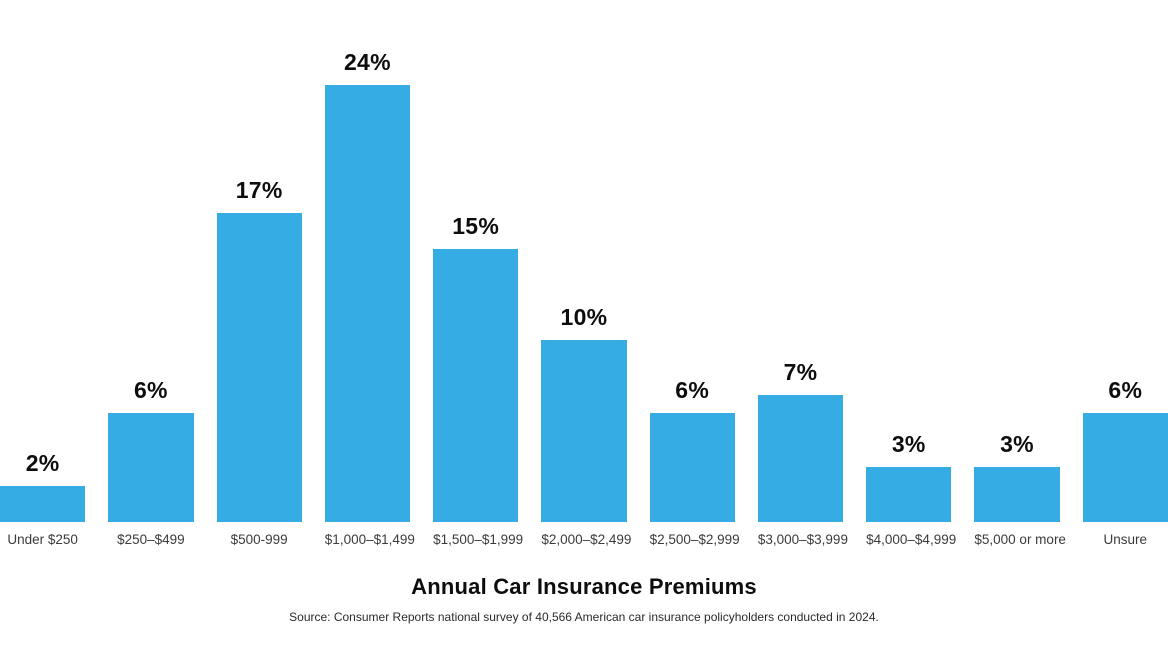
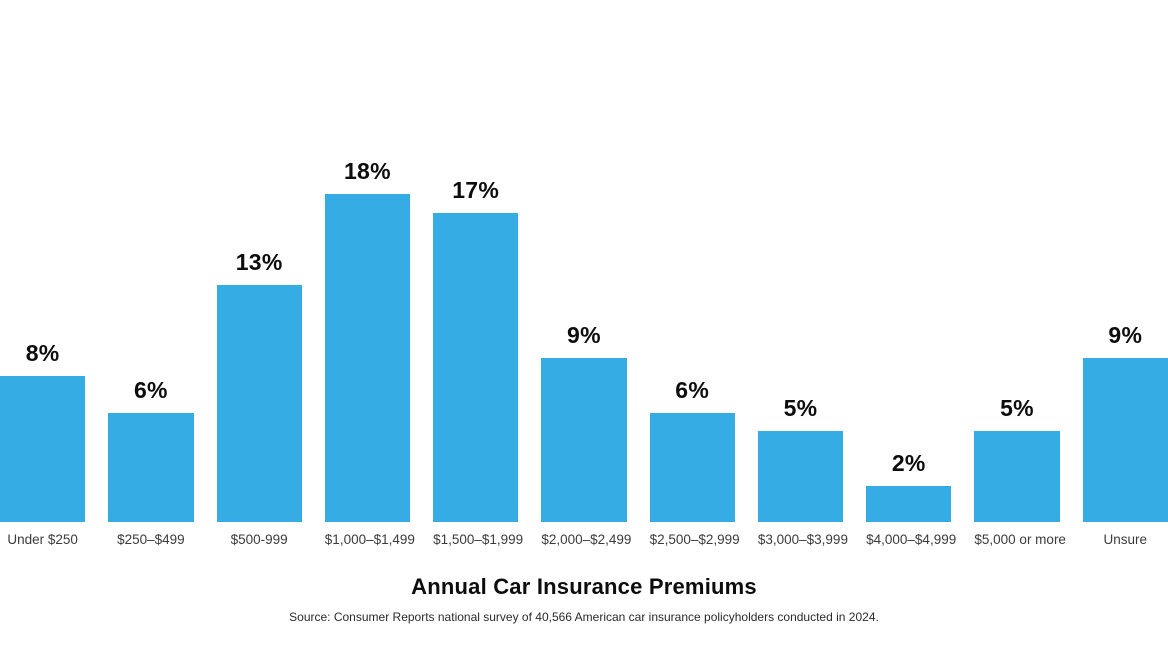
Under $250: 2% -> 8%
$500-999: 17% -> 13%
$1,000–$1,499: 24% -> 18%
$1,500–$1,999: 15% -> 17%
$2,000–$2,499: 10% -> 9%
$3,000–$3,999: 7% -> 5%
$4,000–$4,999: 3% -> 2%
$5,000 or more: 3% -> 5%
Unsure: 6% -> 9%
